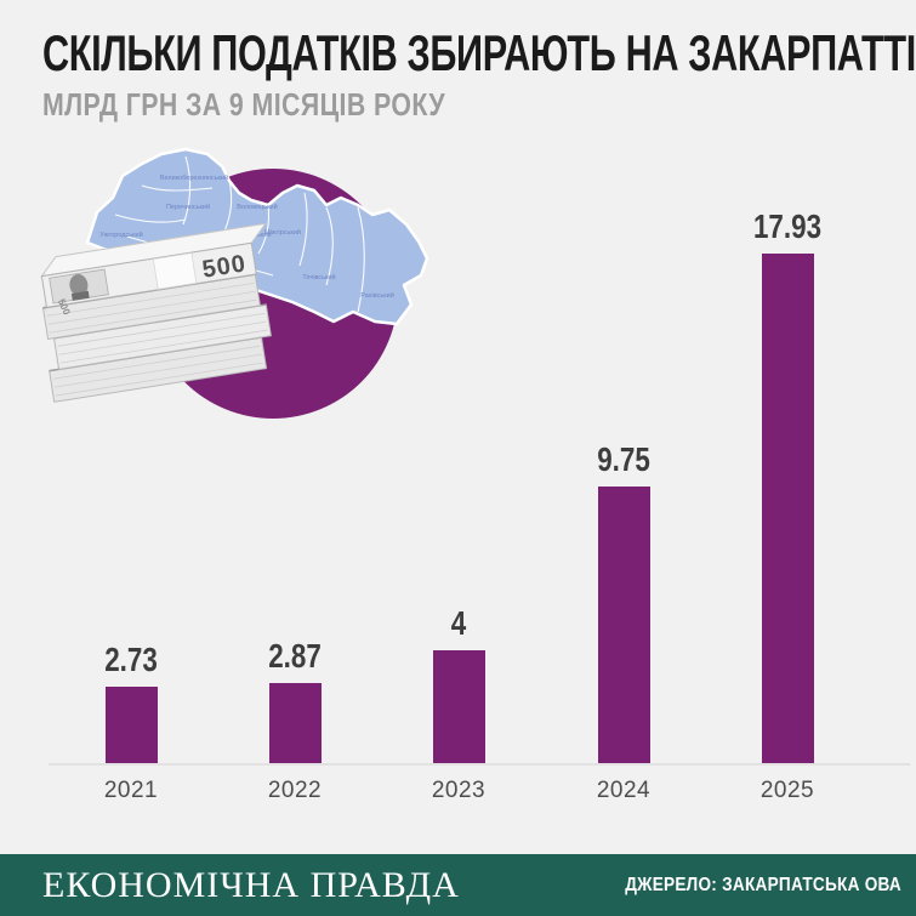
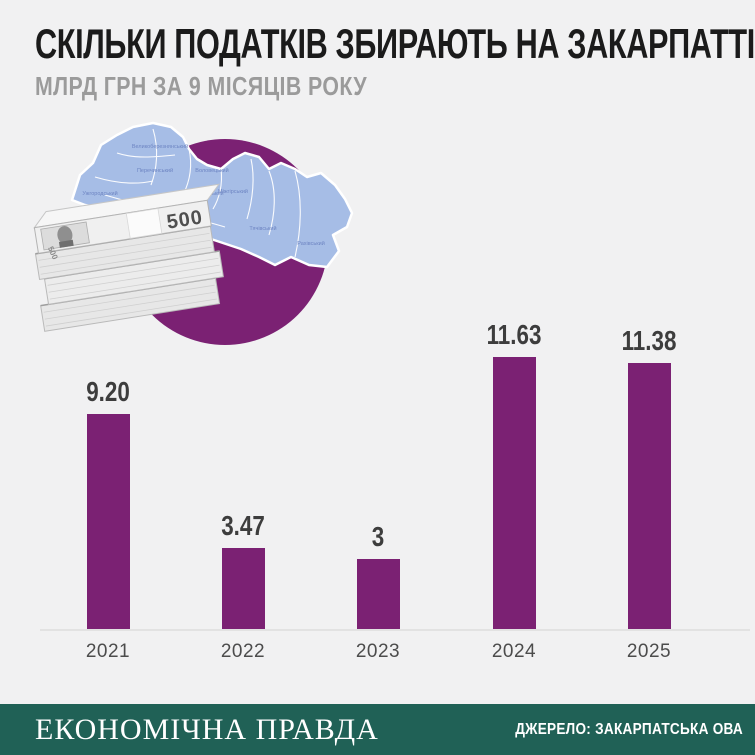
2021: 2.73 -> 9.20
2022: 2.87 -> 3.47
2023: 4 -> 3
2024: 9.75 -> 11.63
2025: 17.93 -> 11.38
